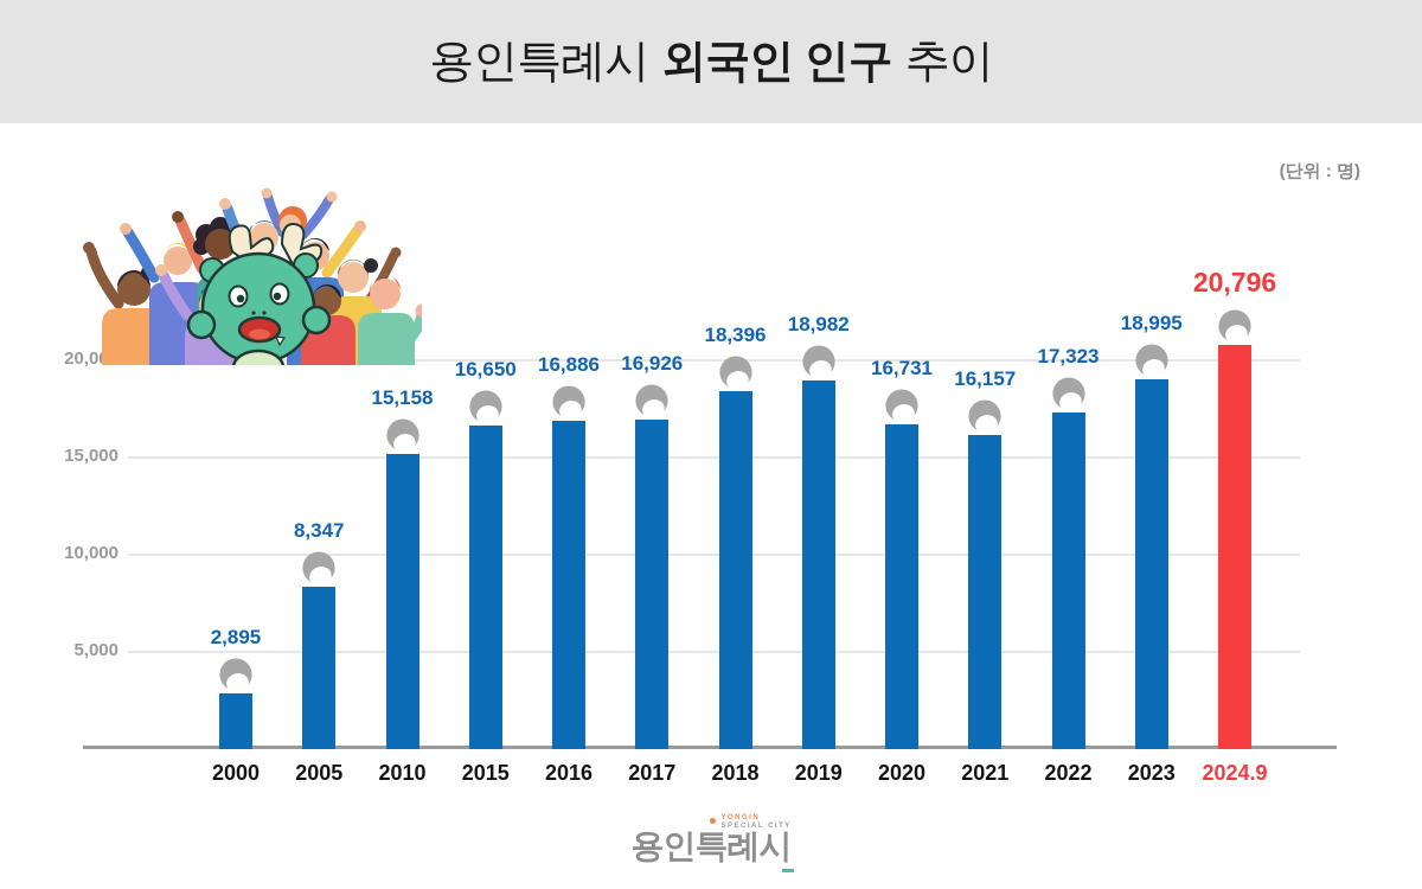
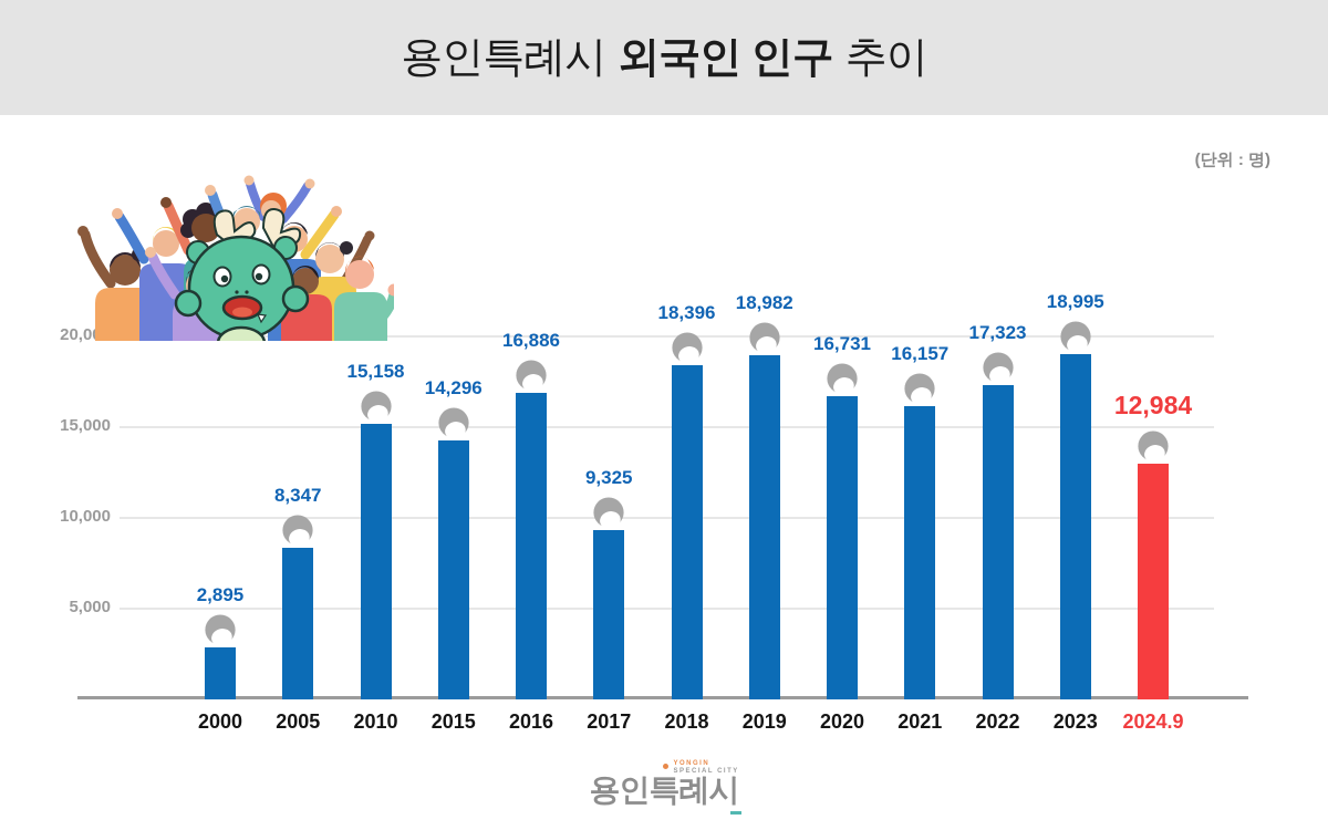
2015: 16,650 -> 14,296
2017: 16,926 -> 9,325
2024.9: 20,796 -> 12,984
